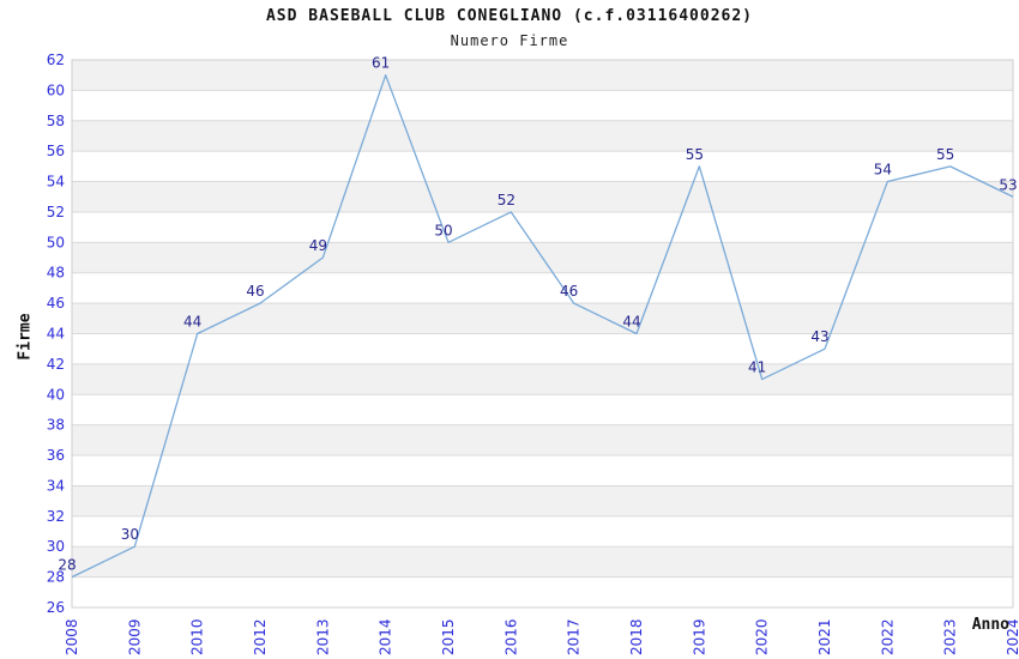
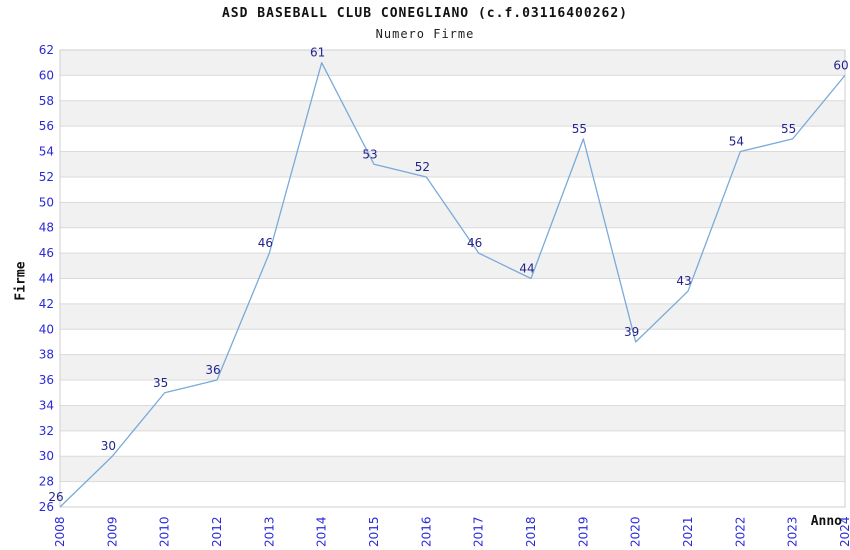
2008: 28 -> 26
2010: 44 -> 35
2012: 46 -> 36
2013: 49 -> 46
2015: 50 -> 53
2020: 41 -> 39
2024: 53 -> 60
